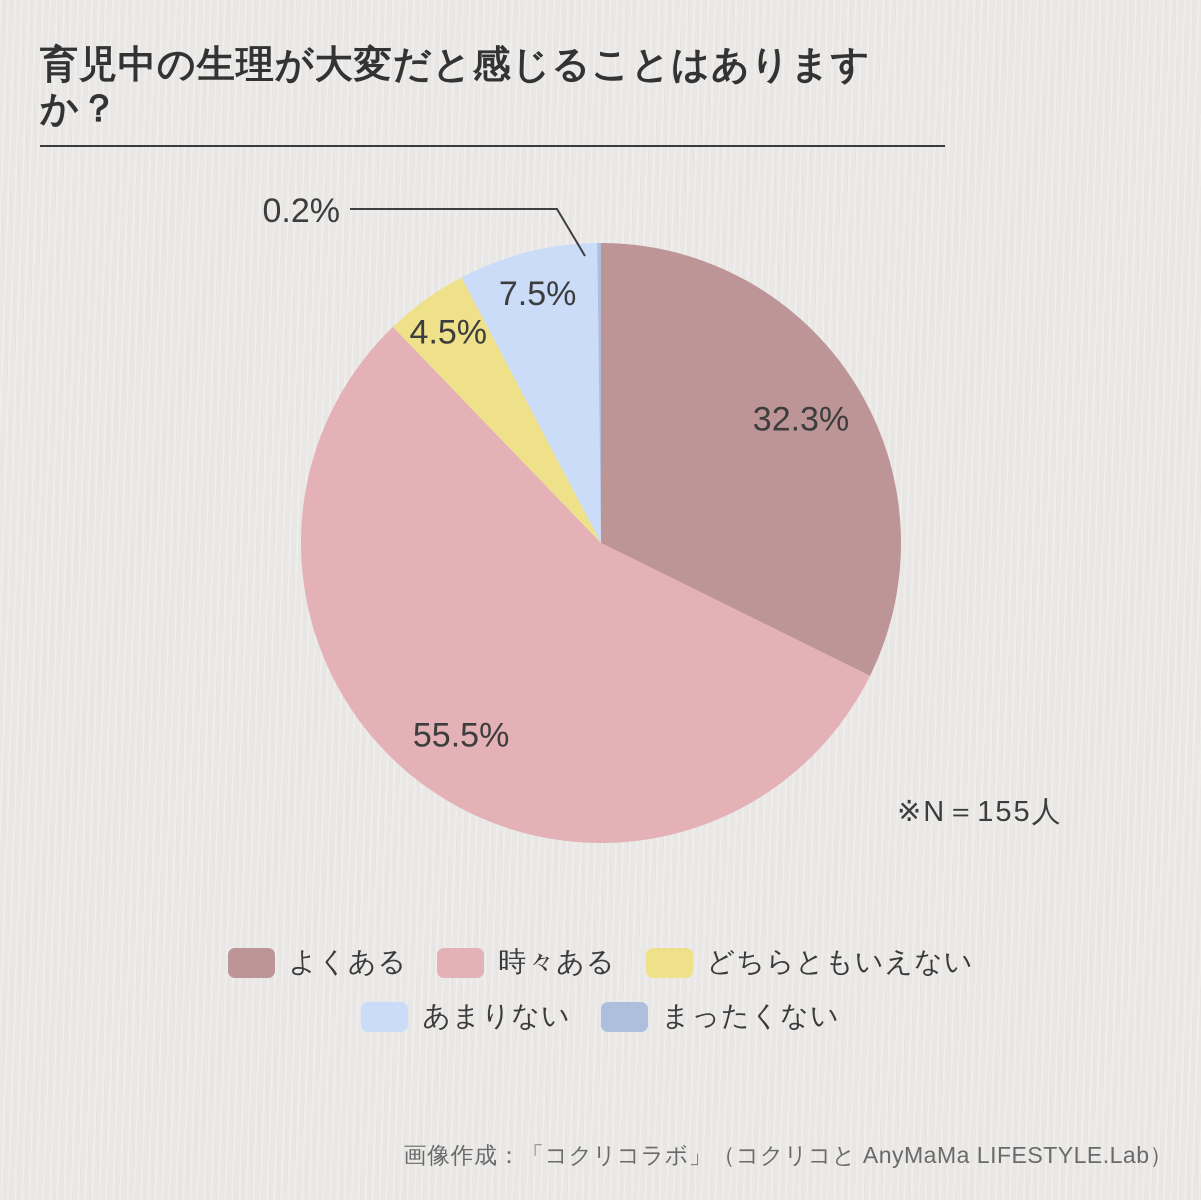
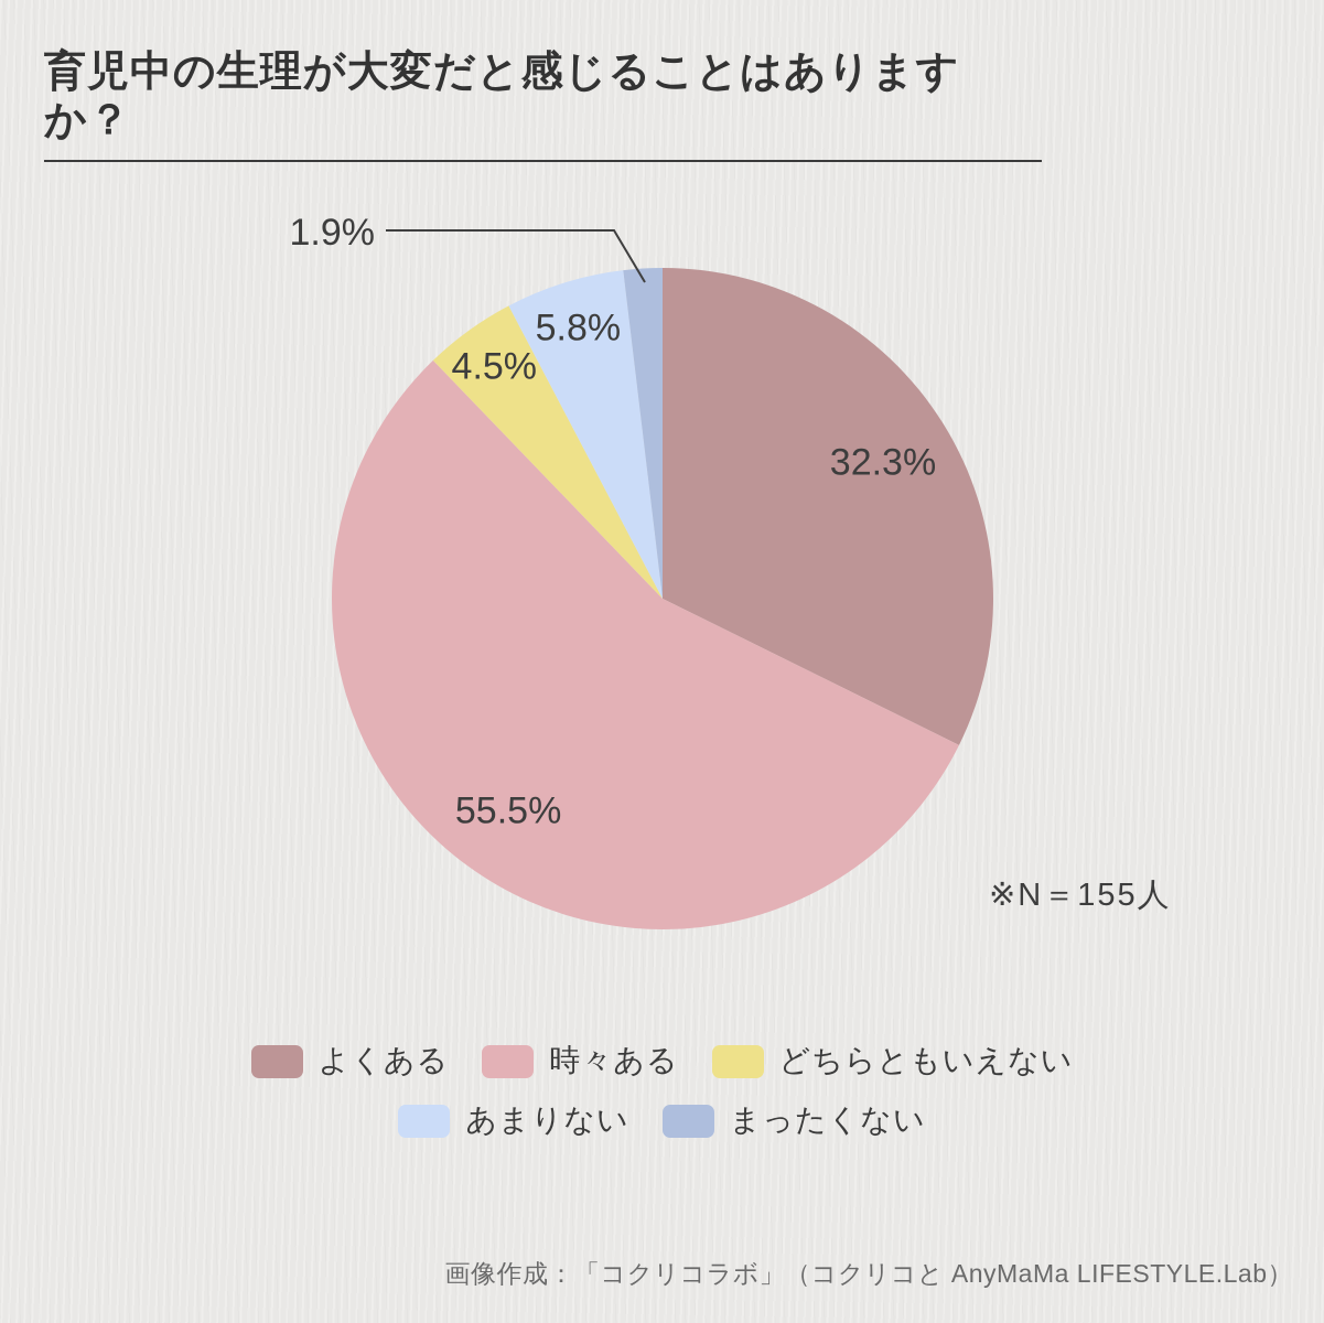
あまりない: 7.5% -> 5.8%
まったくない: 0.2% -> 1.9%
